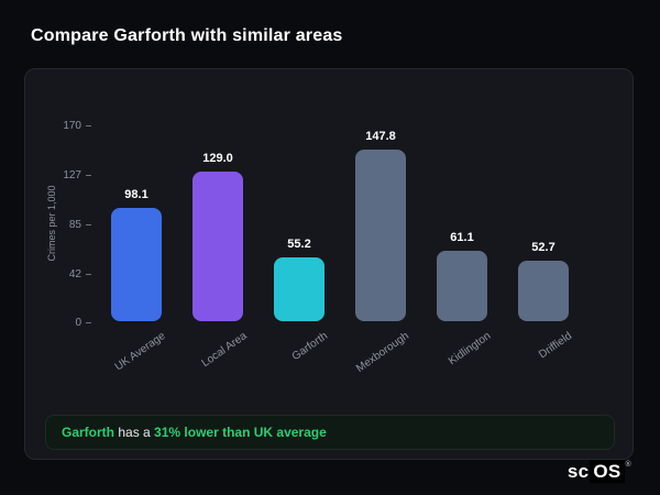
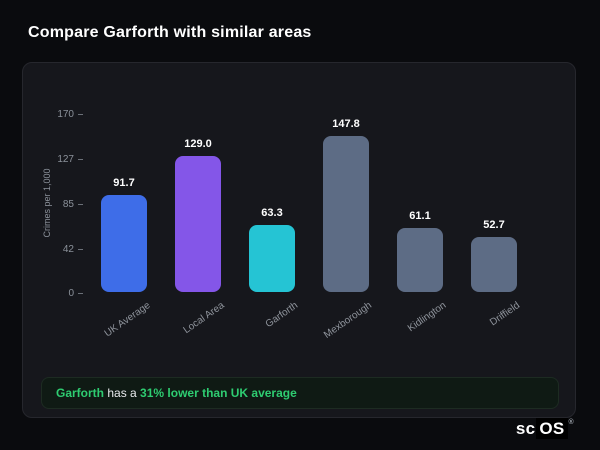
UK Average: 98.1 -> 91.7
Garforth: 55.2 -> 63.3
